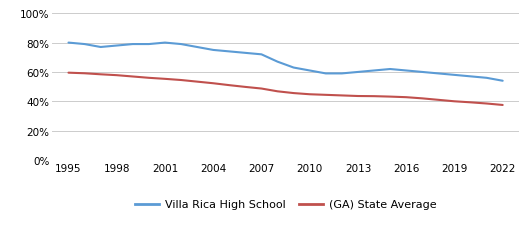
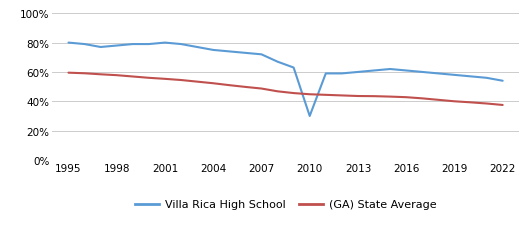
Villa Rica High School/2010: 61% -> 30%
